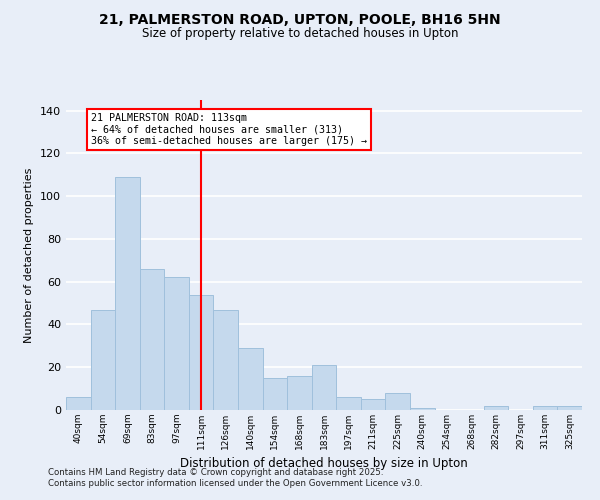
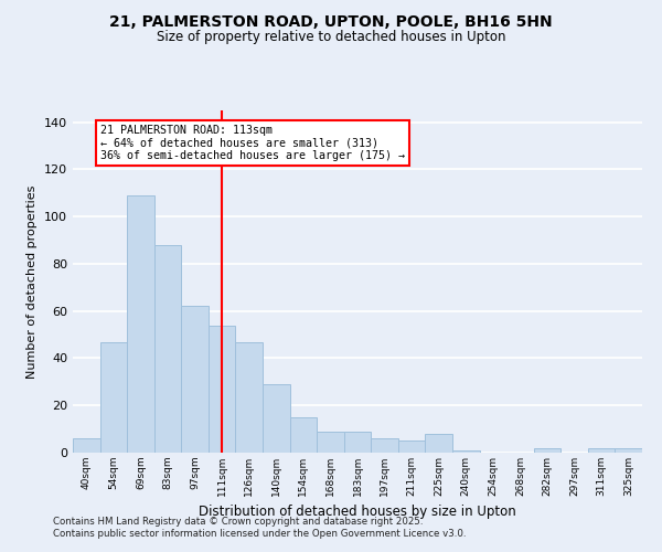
83sqm: 66 -> 88
168sqm: 16 -> 9
183sqm: 21 -> 9
